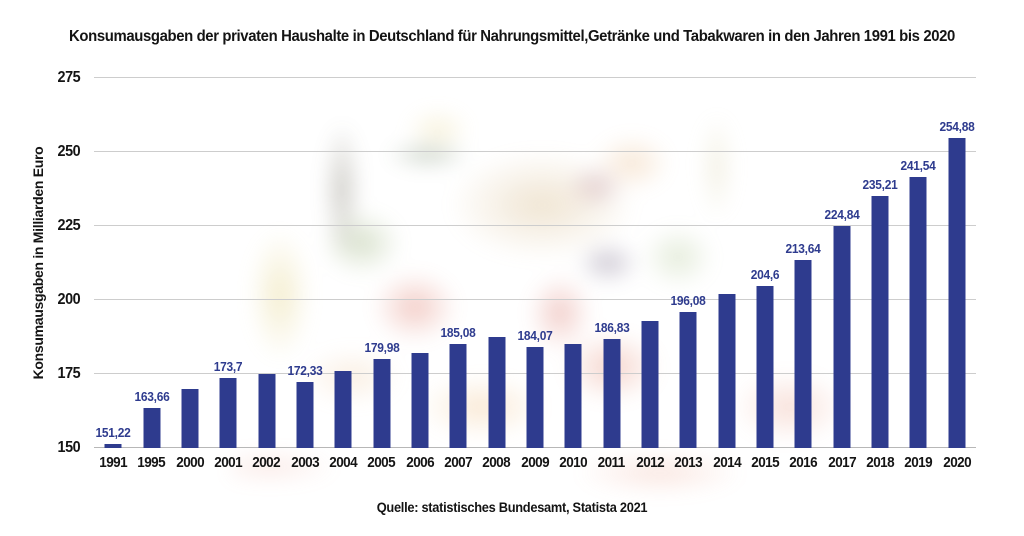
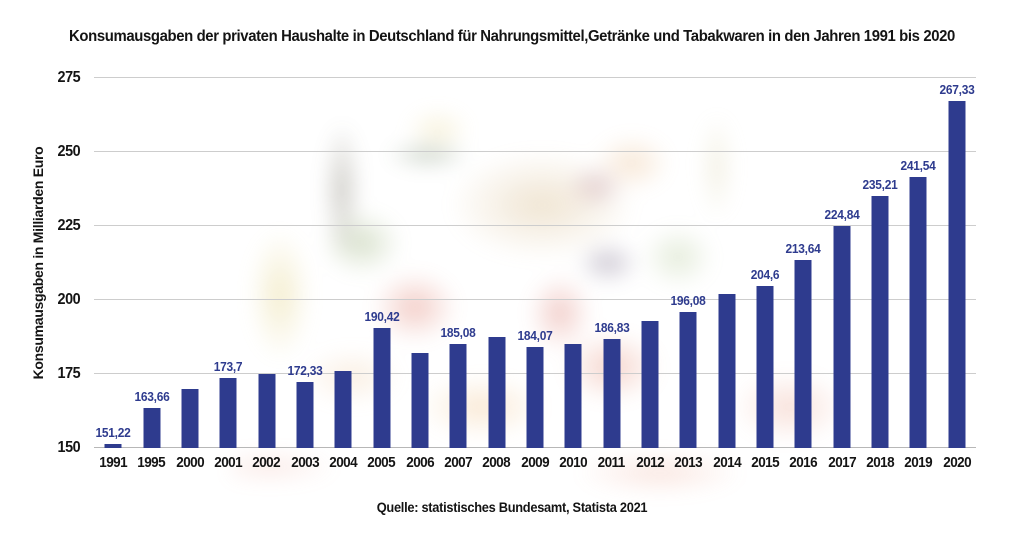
2005: 179,98 -> 190,42
2020: 254,88 -> 267,33
